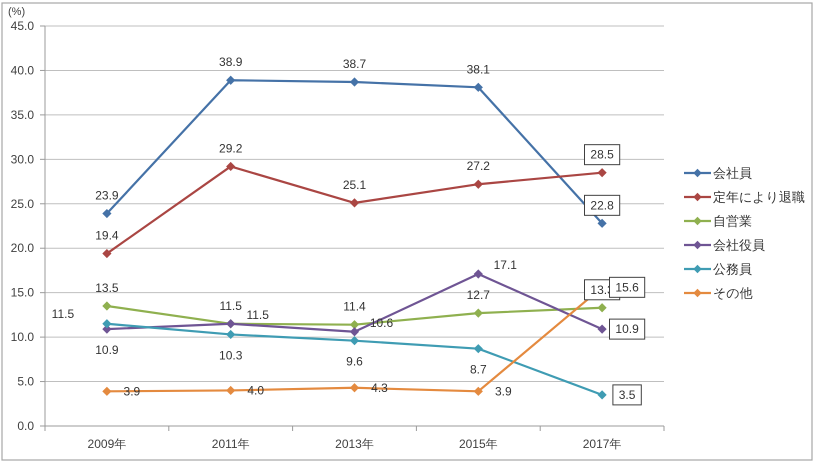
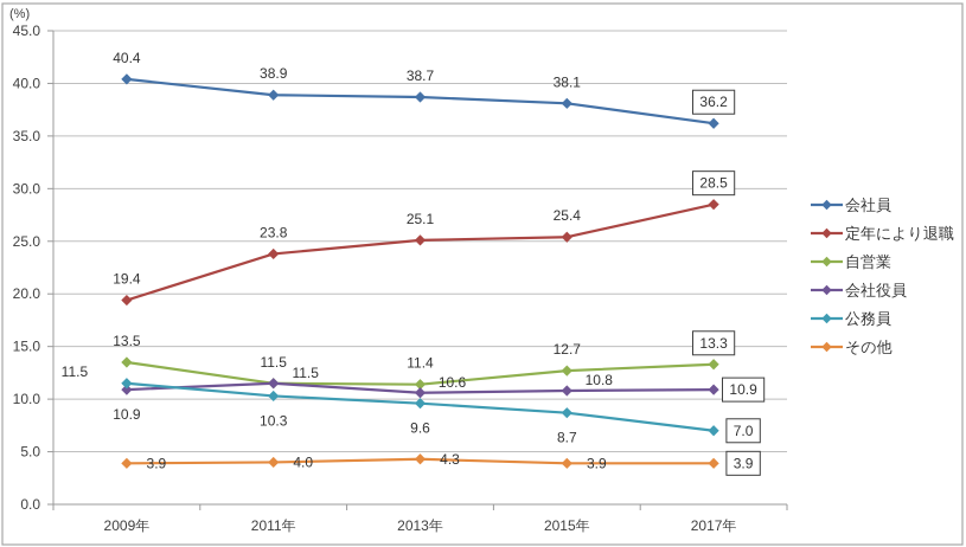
会社員/2009年: 23.9 -> 40.4
定年により退職/2011年: 29.2 -> 23.8
定年により退職/2015年: 27.2 -> 25.4
会社役員/2015年: 17.1 -> 10.8
会社員/2017年: 22.8 -> 36.2
公務員/2017年: 3.5 -> 7.0
その他/2017年: 15.6 -> 3.9
